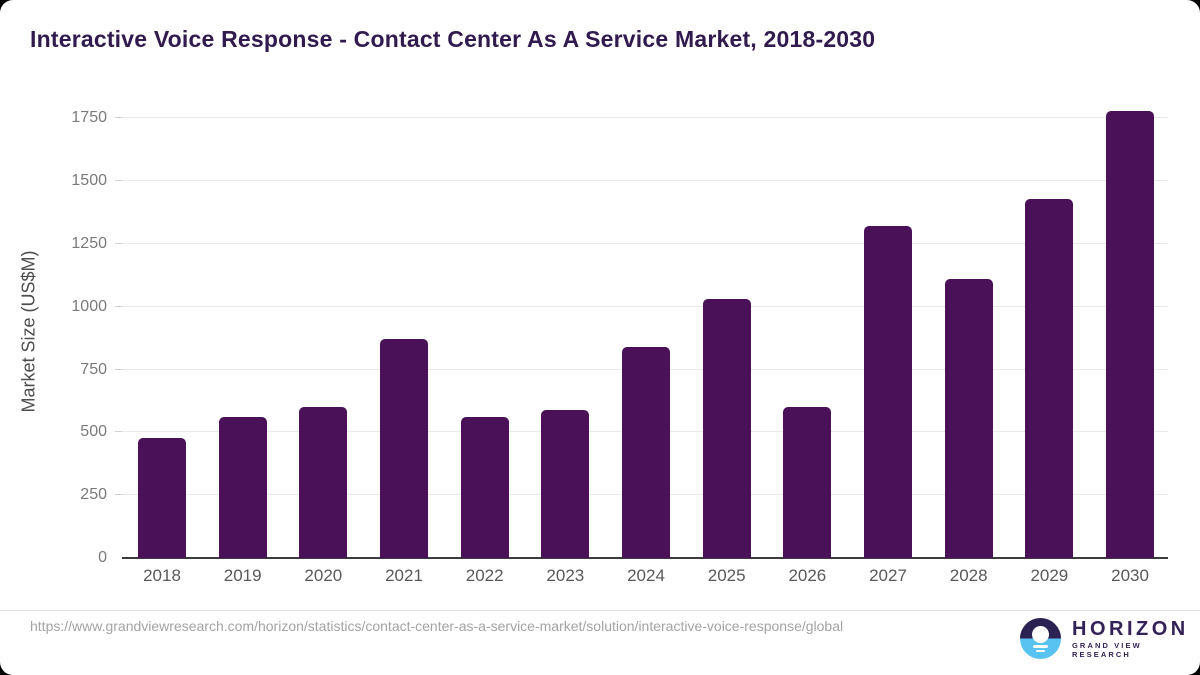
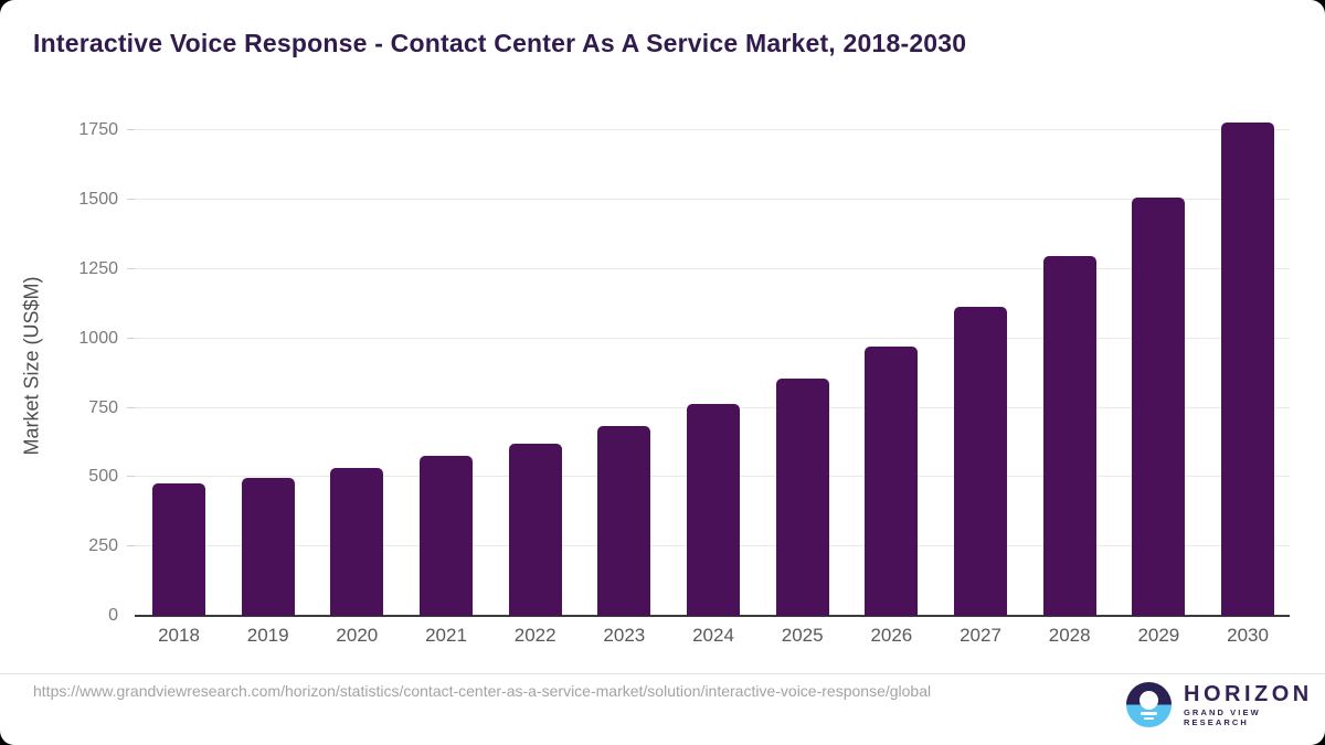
2019: 560 -> 500
2020: 600 -> 540
2021: 870 -> 580
2022: 560 -> 620
2023: 590 -> 680
2024: 840 -> 760
2025: 1030 -> 860
2026: 600 -> 970
2027: 1320 -> 1120
2028: 1110 -> 1300
2029: 1430 -> 1510
